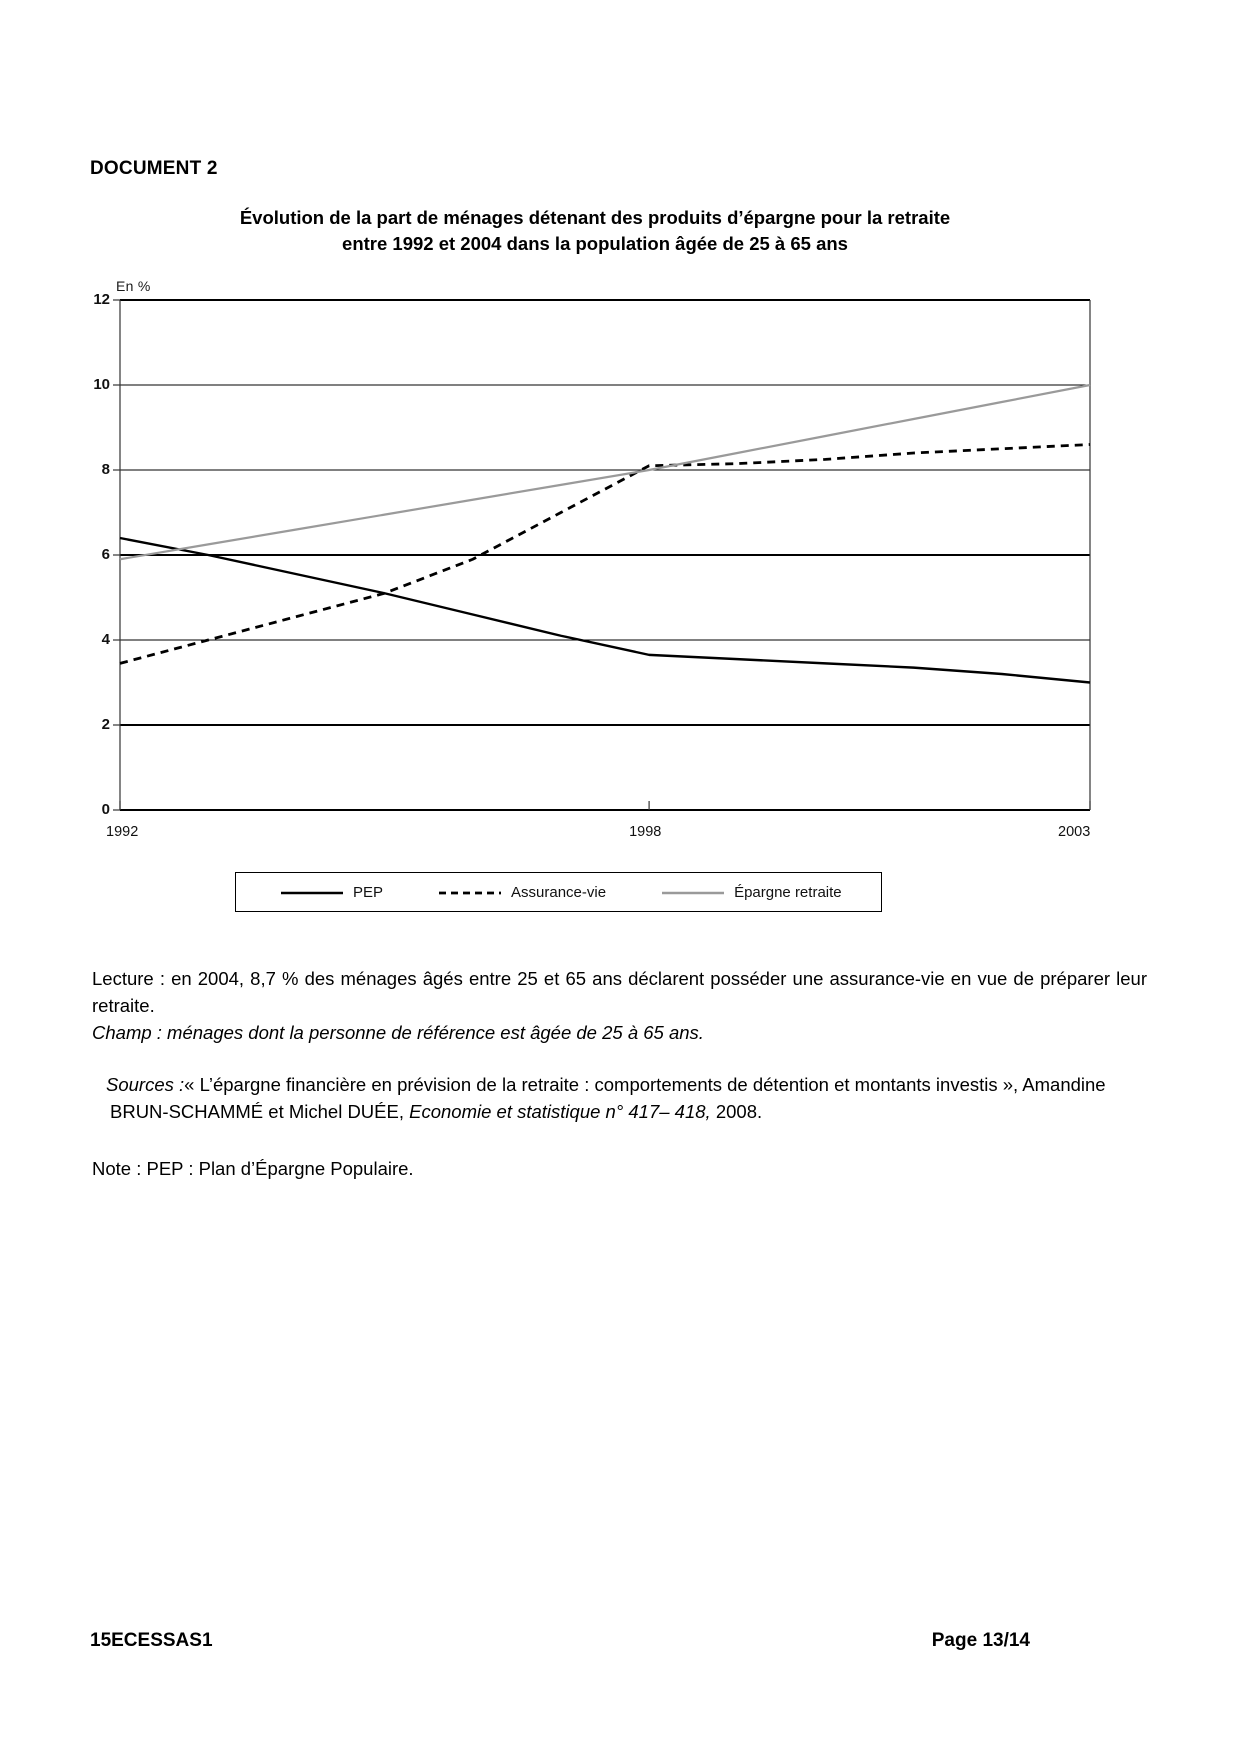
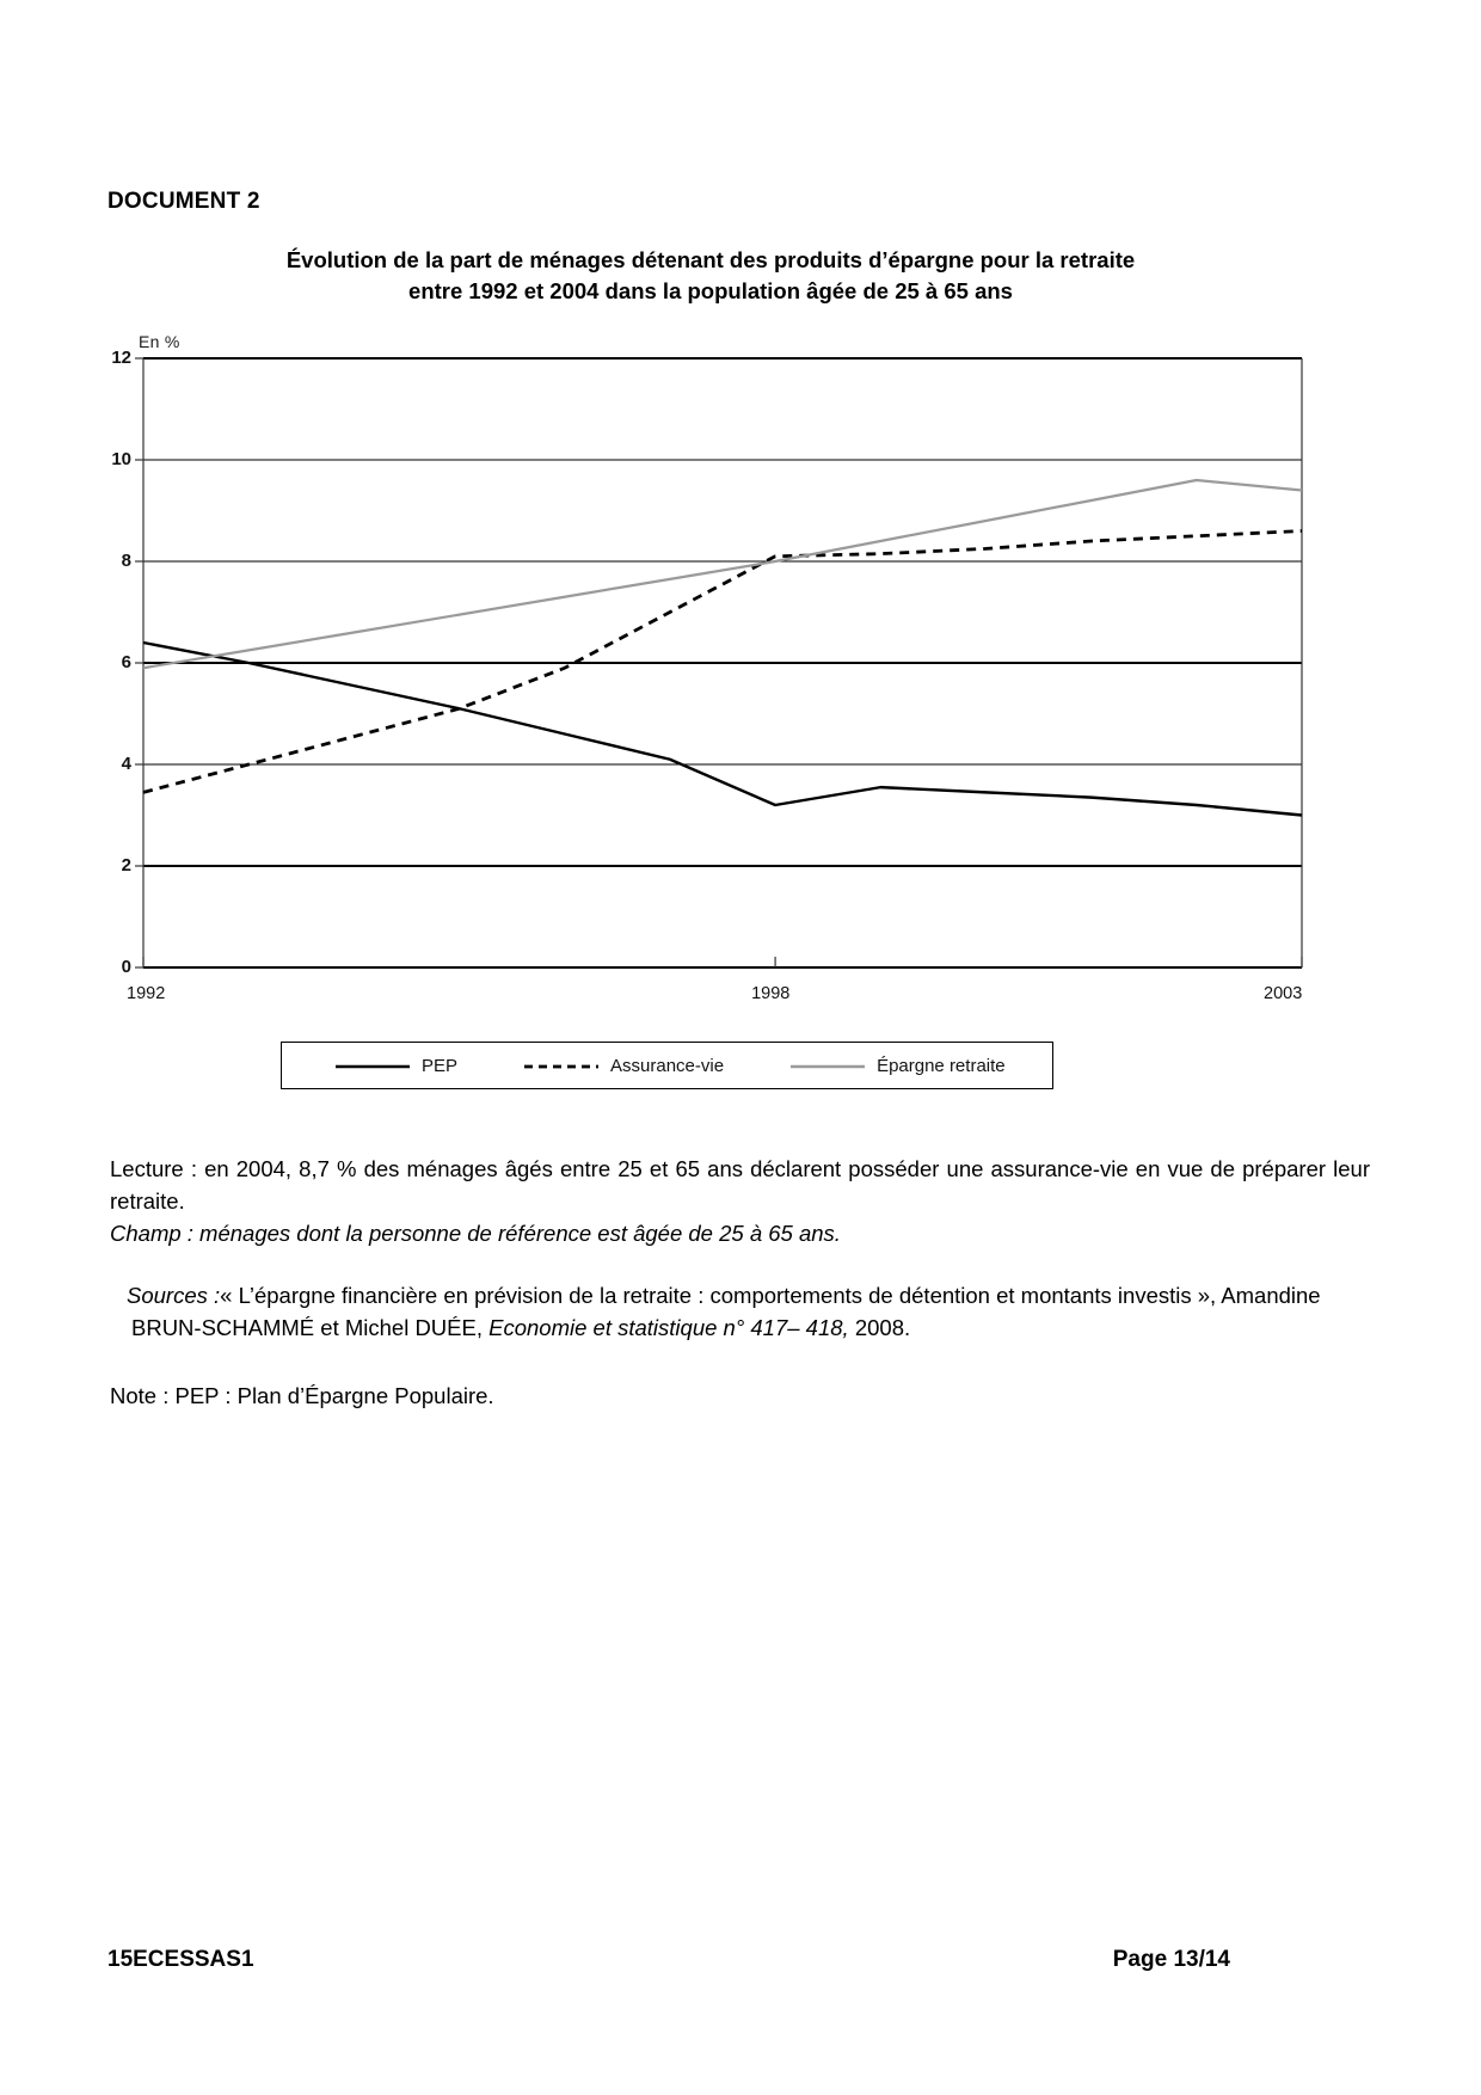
PEP/1998: 3.6 -> 3.2
Épargne retraite/2003: 10.0 -> 9.4
